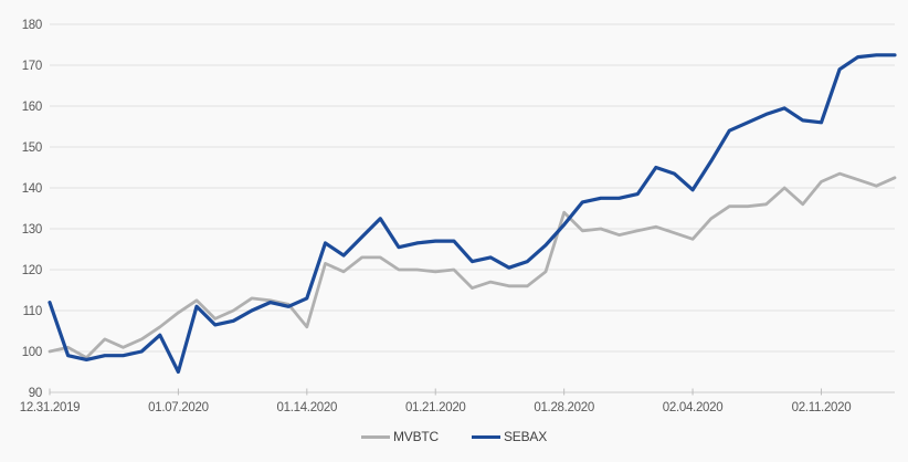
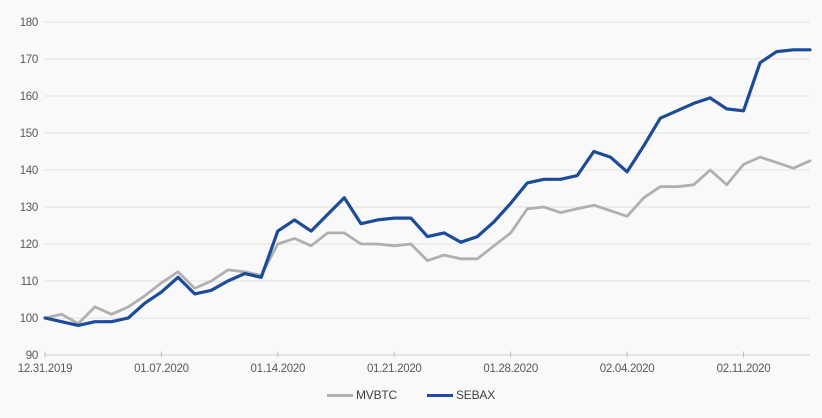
SEBAX/12.31.2019: 112 -> 100
SEBAX/01.07.2020: 95 -> 107
MVBTC/01.14.2020: 106 -> 120
SEBAX/01.14.2020: 113 -> 124
MVBTC/01.28.2020: 134 -> 123
